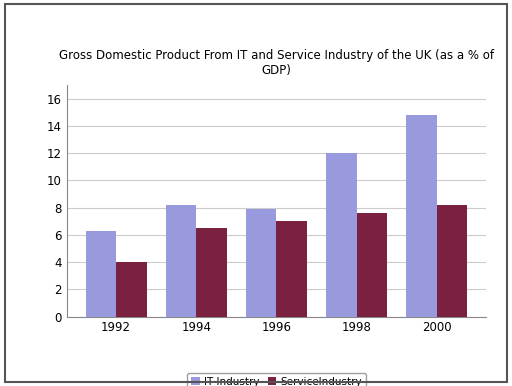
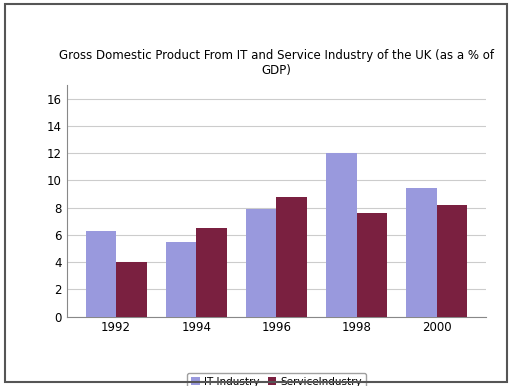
IT Industry/1994: 8.2 -> 5.5
ServiceIndustry/1996: 7.0 -> 8.8
IT Industry/2000: 14.8 -> 9.4
